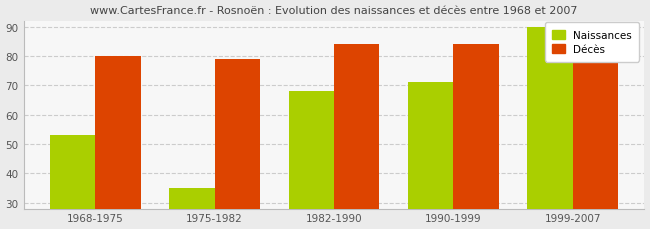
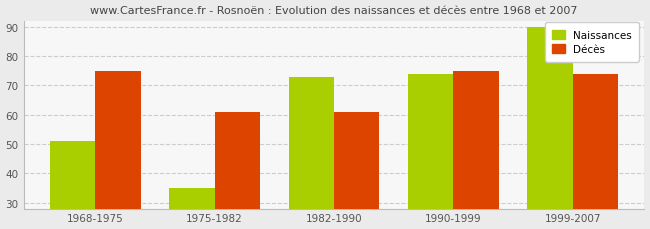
Naissances/1968-1975: 53 -> 51
Décès/1968-1975: 80 -> 75
Décès/1975-1982: 79 -> 61
Naissances/1982-1990: 68 -> 73
Décès/1982-1990: 84 -> 61
Naissances/1990-1999: 71 -> 74
Décès/1990-1999: 84 -> 75
Décès/1999-2007: 78 -> 74
